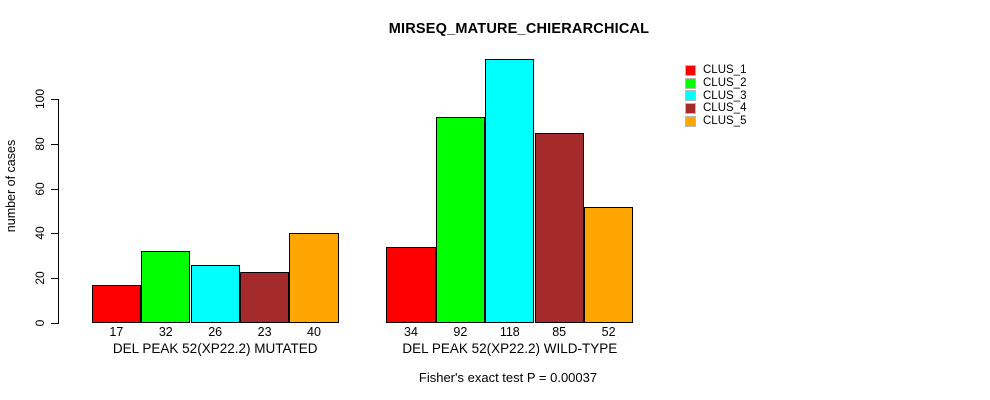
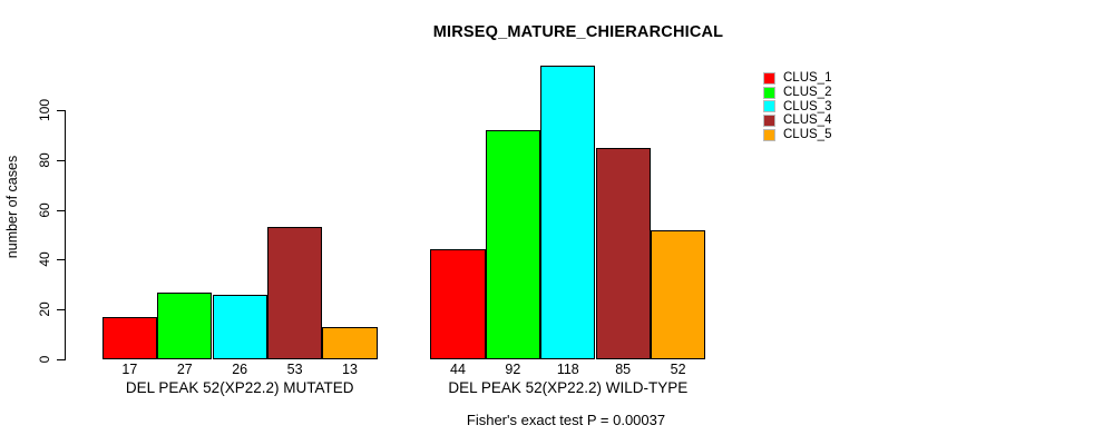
CLUS_2/DEL PEAK 52(XP22.2) MUTATED: 32 -> 27
CLUS_4/DEL PEAK 52(XP22.2) MUTATED: 23 -> 53
CLUS_5/DEL PEAK 52(XP22.2) MUTATED: 40 -> 13
CLUS_1/DEL PEAK 52(XP22.2) WILD-TYPE: 34 -> 44
